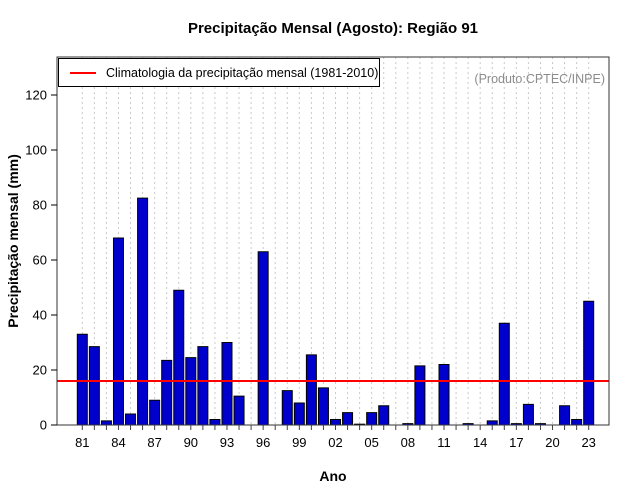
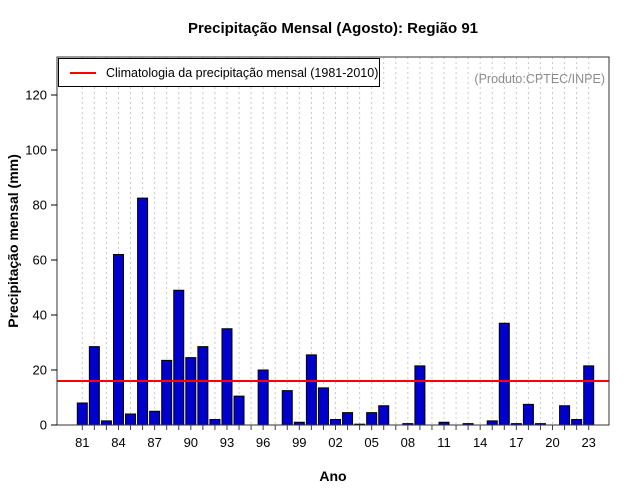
81: 33 -> 8
84: 68 -> 62
87: 9 -> 5
93: 30 -> 35
96: 63 -> 20
99: 8 -> 1
11: 22 -> 1
23: 45 -> 22
